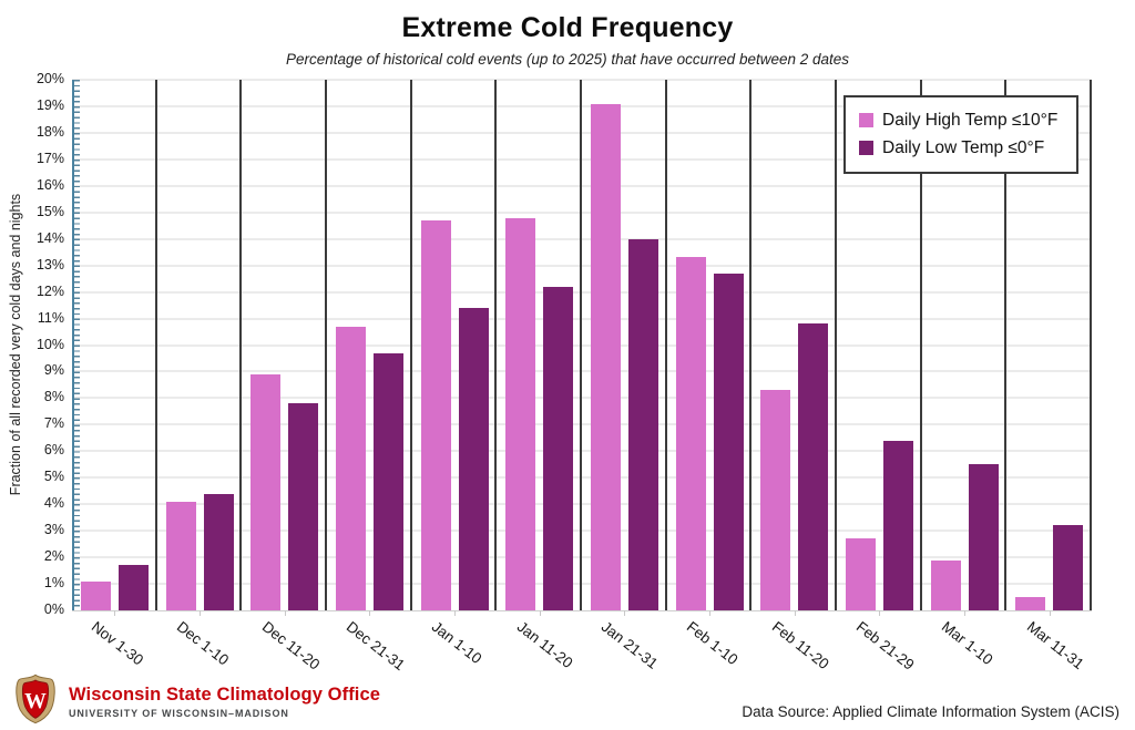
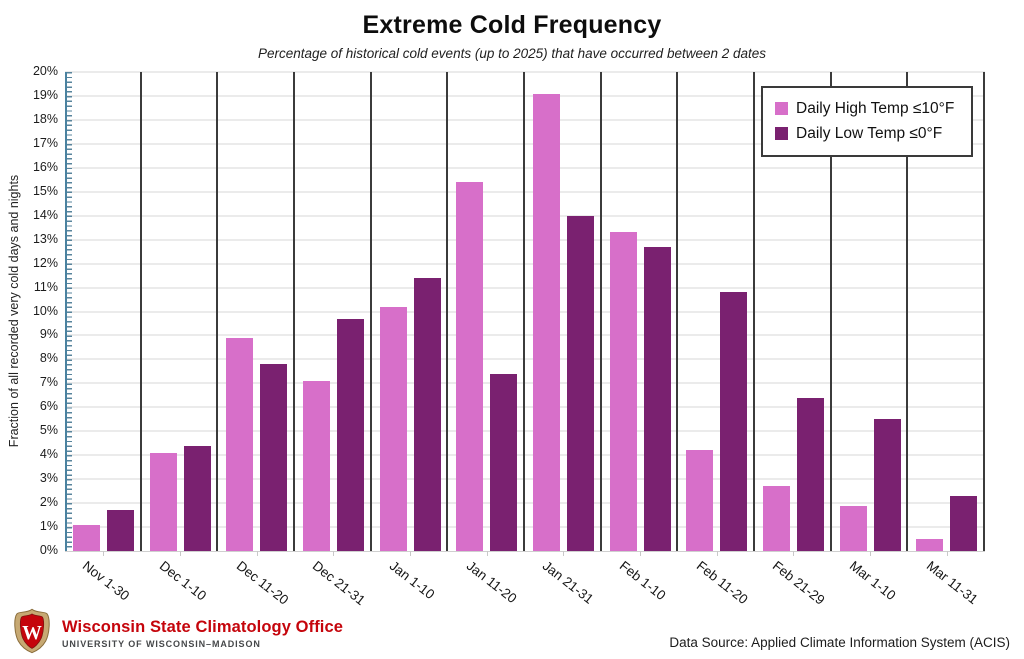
Daily High Temp ≤10°F/Dec 21-31: 10.7% -> 7.1%
Daily High Temp ≤10°F/Jan 1-10: 14.7% -> 10.2%
Daily High Temp ≤10°F/Jan 11-20: 14.8% -> 15.4%
Daily Low Temp ≤0°F/Jan 11-20: 12.2% -> 7.4%
Daily High Temp ≤10°F/Feb 11-20: 8.3% -> 4.2%
Daily Low Temp ≤0°F/Mar 11-31: 3.2% -> 2.3%
